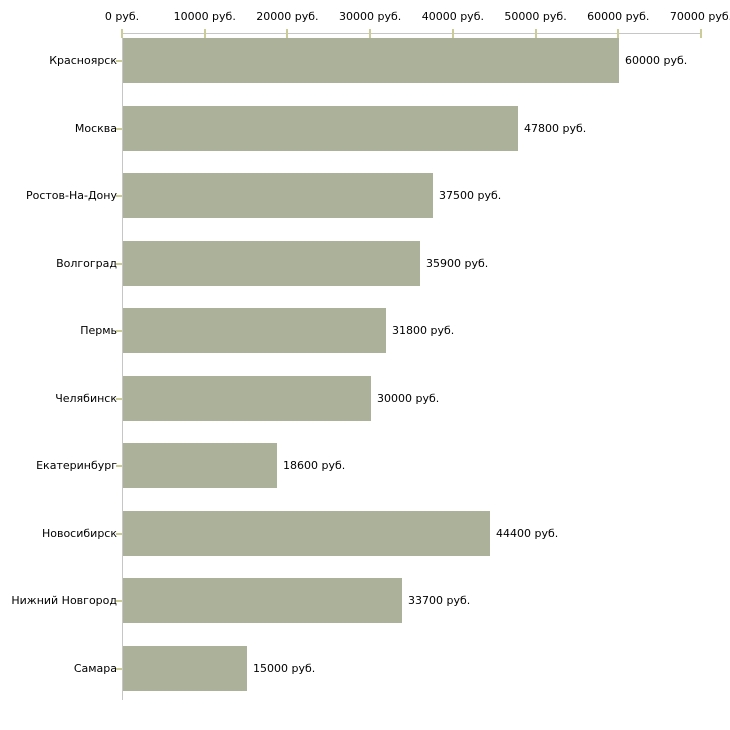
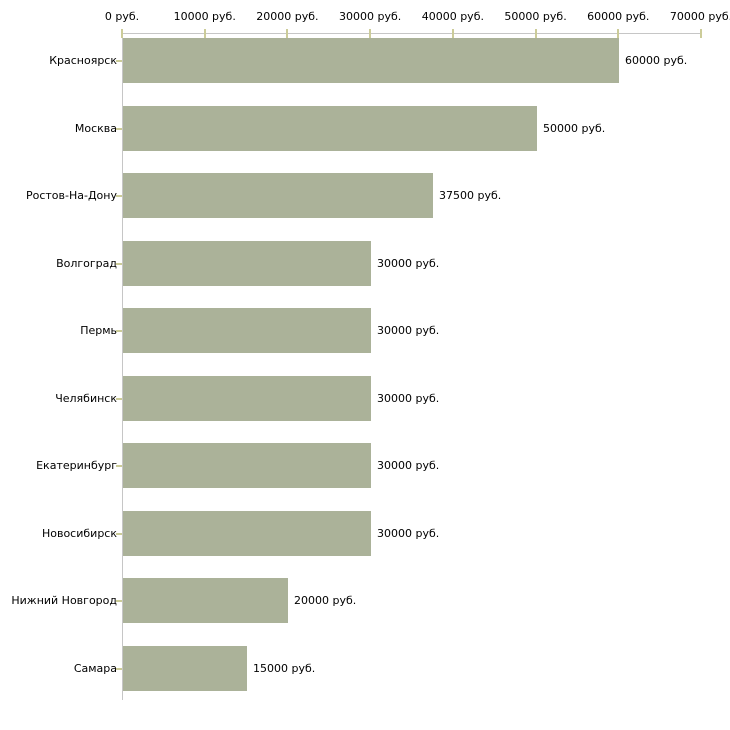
Москва: 47800 -> 50000
Волгоград: 35900 -> 30000
Пермь: 31800 -> 30000
Екатеринбург: 18600 -> 30000
Новосибирск: 44400 -> 30000
Нижний Новгород: 33700 -> 20000
